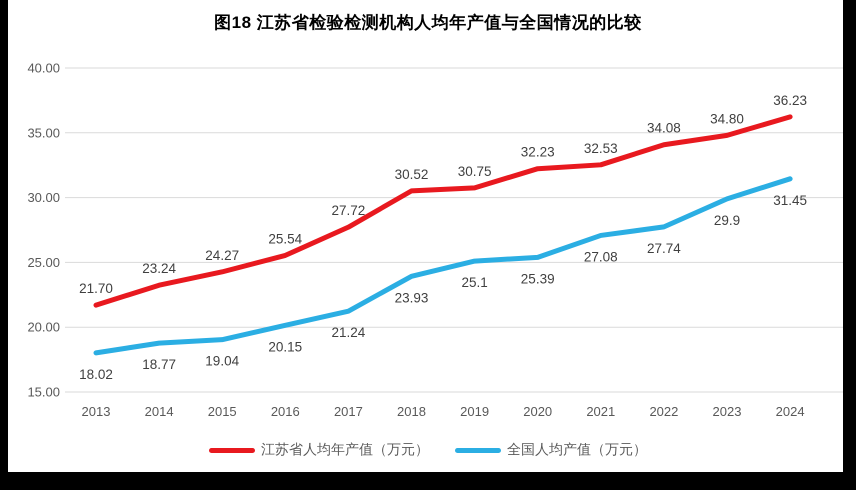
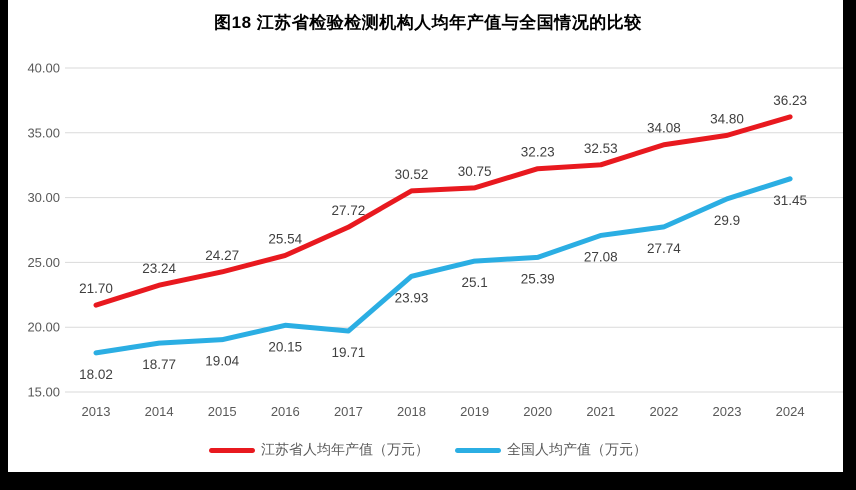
全国人均产值（万元）/2017: 21.24 -> 19.71
